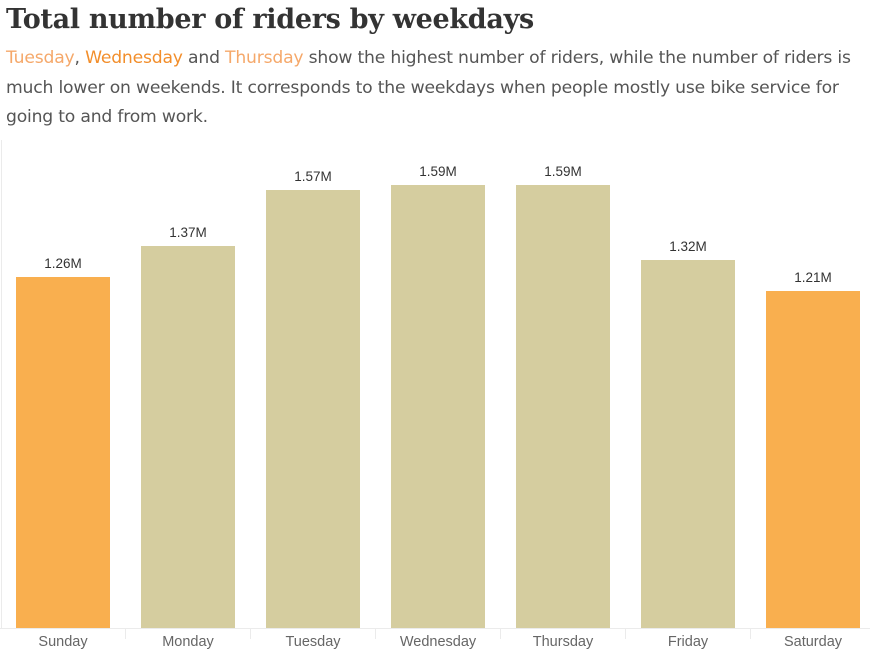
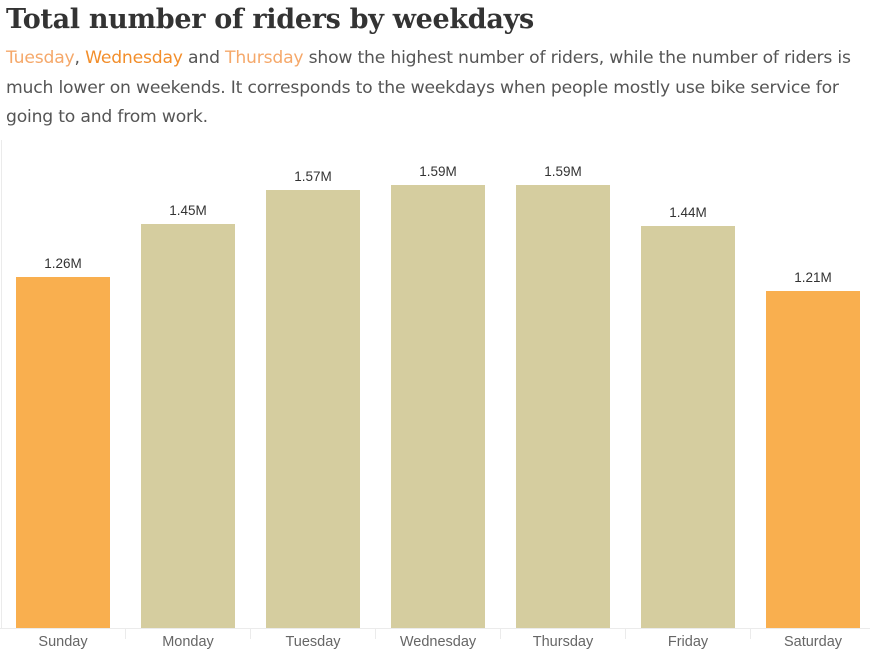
Monday: 1.37M -> 1.45M
Friday: 1.32M -> 1.44M
